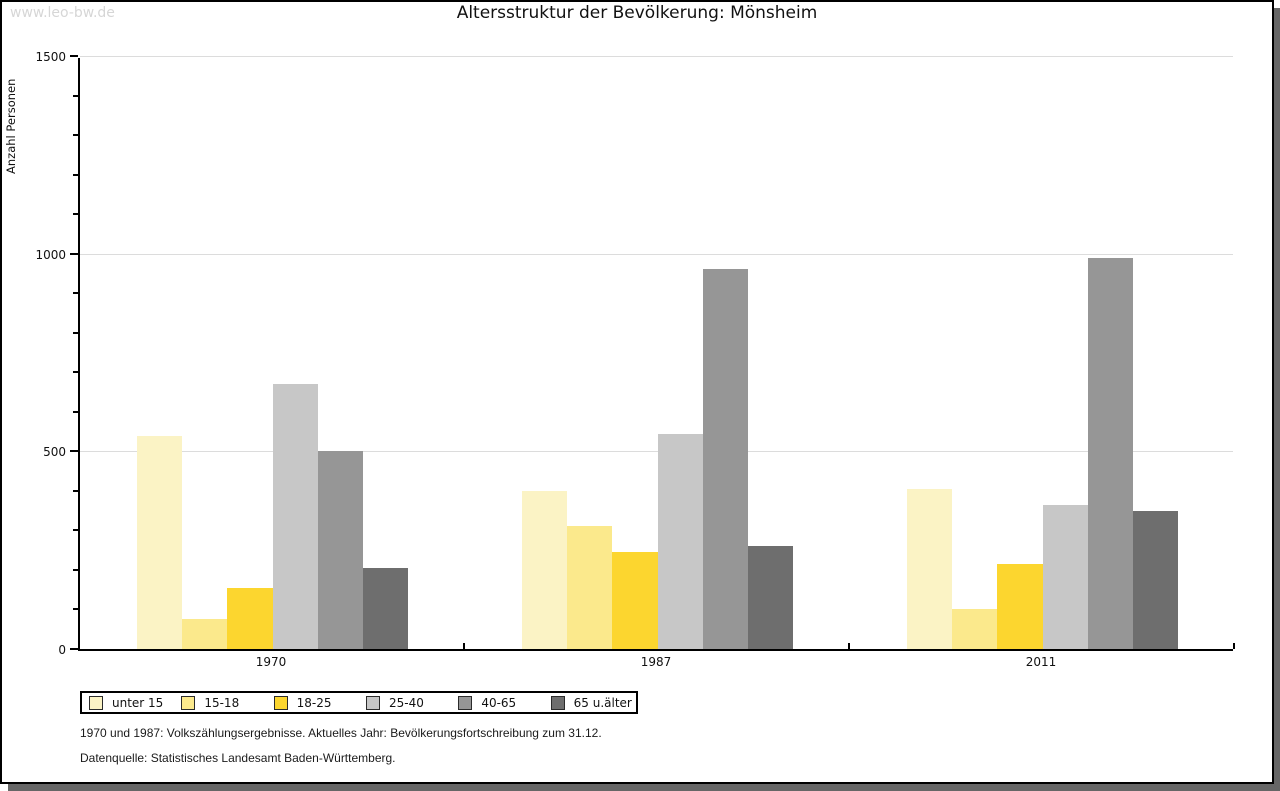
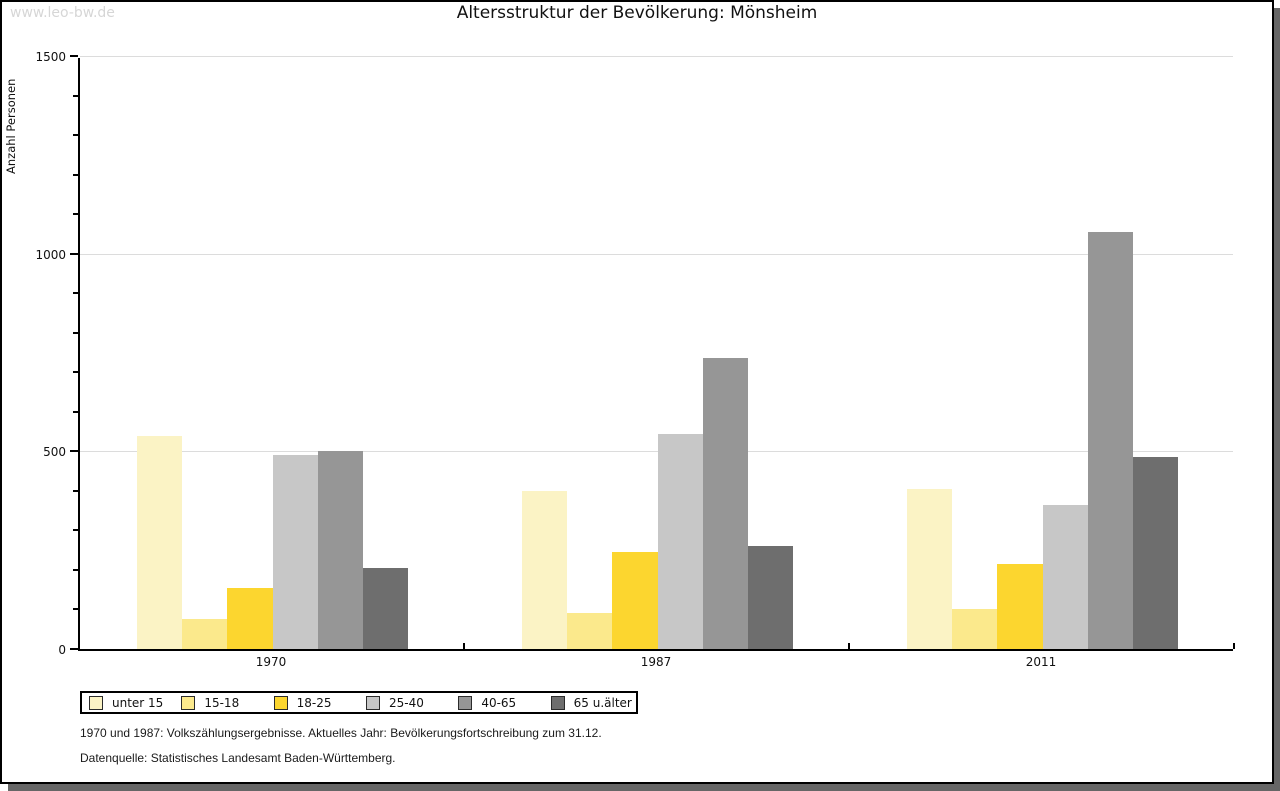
25-40/1970: 670 -> 490
15-18/1987: 310 -> 90
40-65/1987: 960 -> 740
40-65/2011: 990 -> 1060
65 u.älter/2011: 350 -> 480
